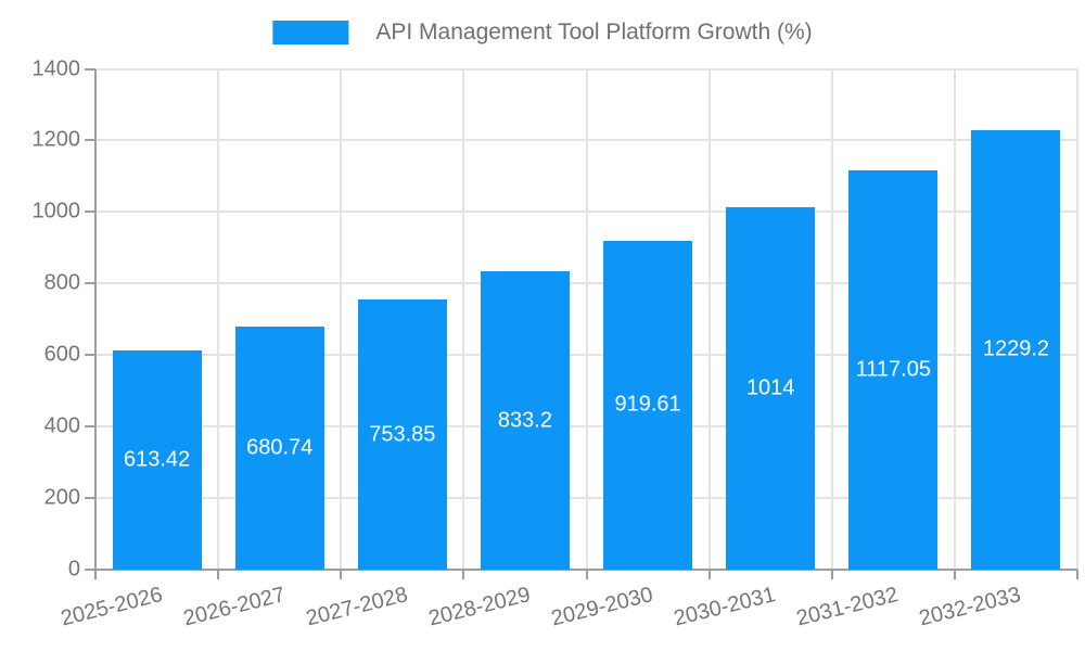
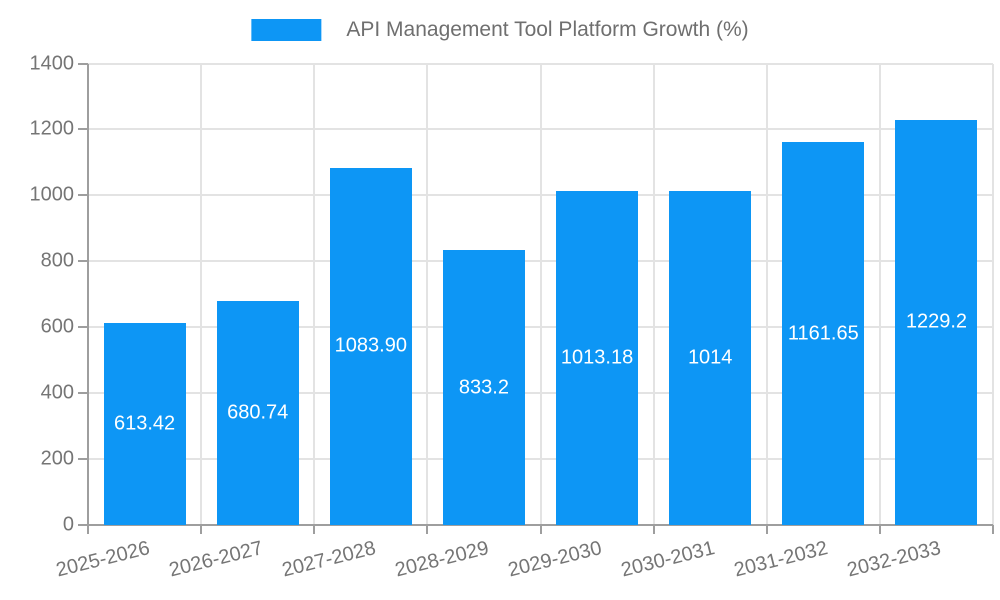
2027-2028: 753.85 -> 1083.90
2029-2030: 919.61 -> 1013.18
2031-2032: 1117.05 -> 1161.65
